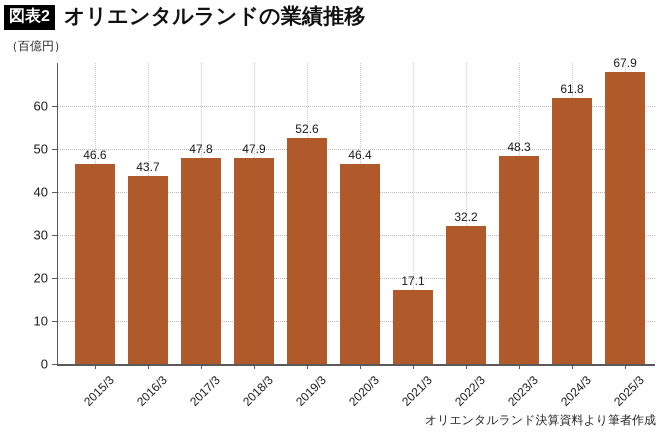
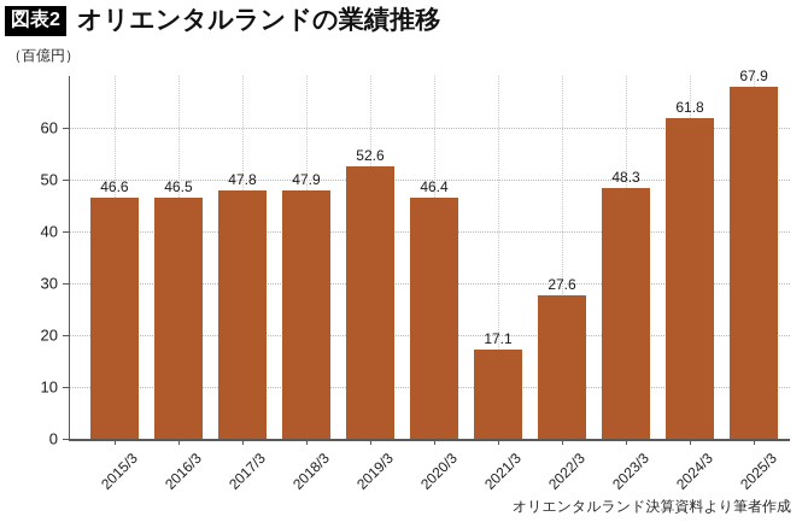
2016/3: 43.7 -> 46.5
2022/3: 32.2 -> 27.6
